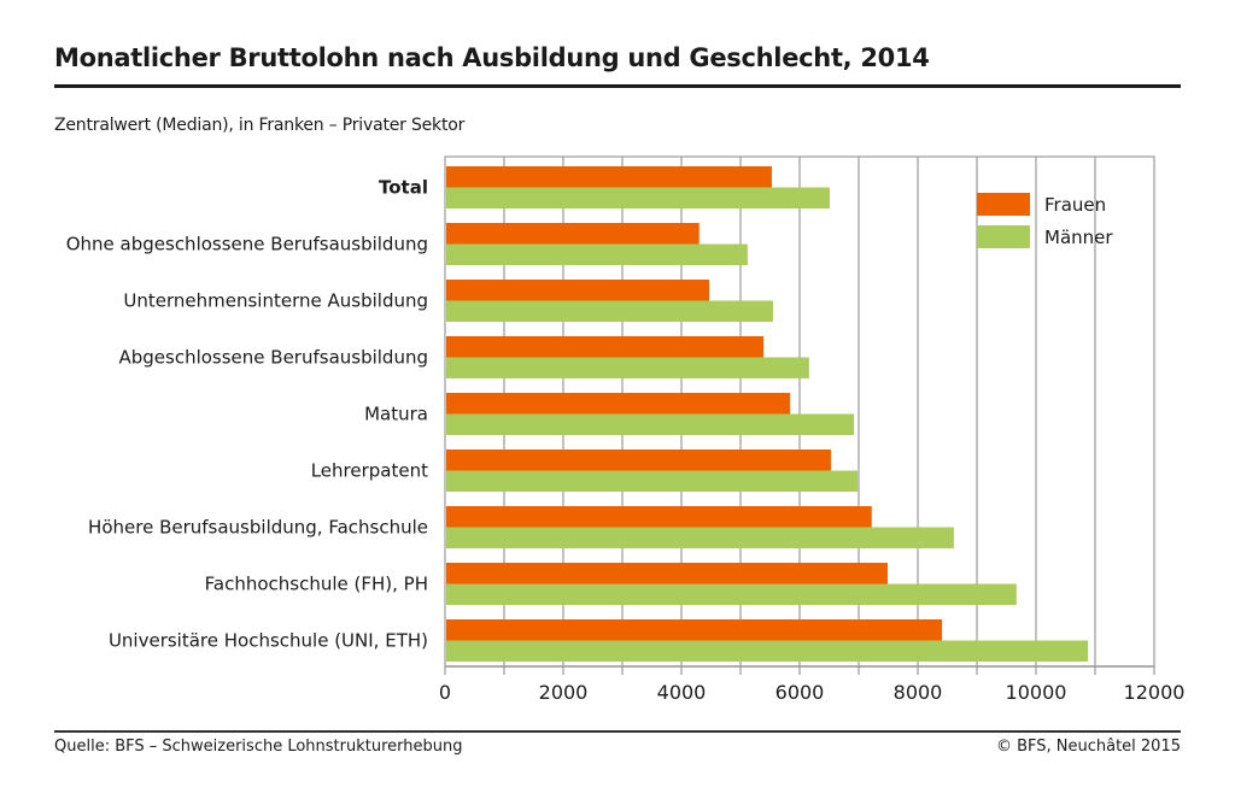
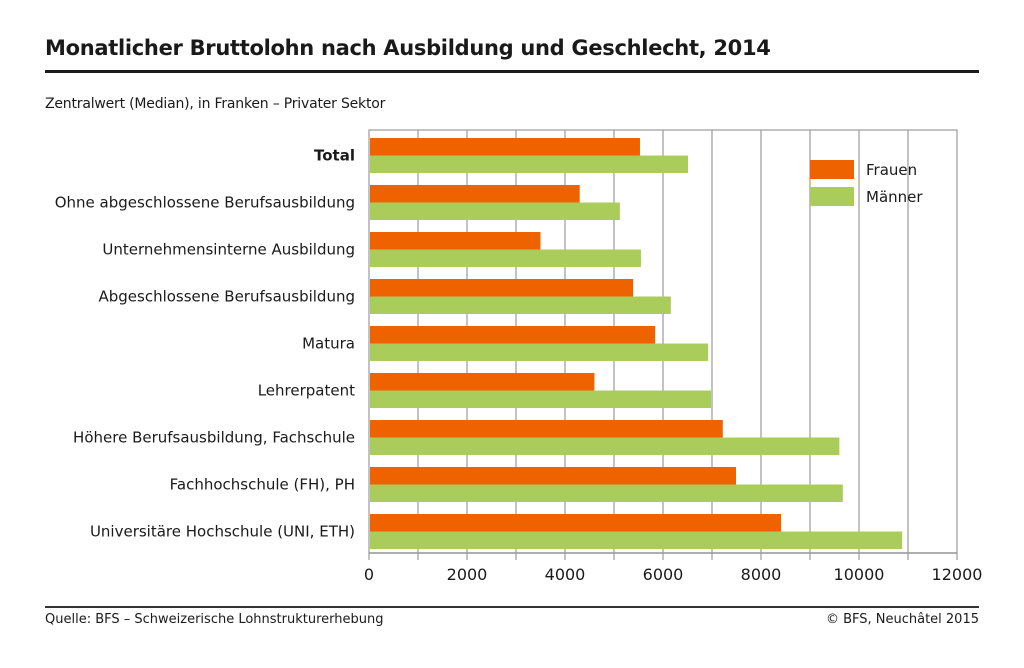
Frauen/Unternehmensinterne Ausbildung: 4500 -> 3500
Frauen/Lehrerpatent: 6500 -> 4600
Männer/Höhere Berufsausbildung, Fachschule: 8600 -> 9600
